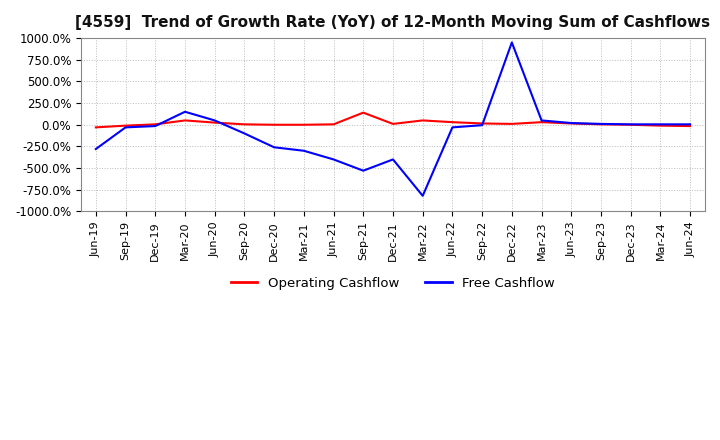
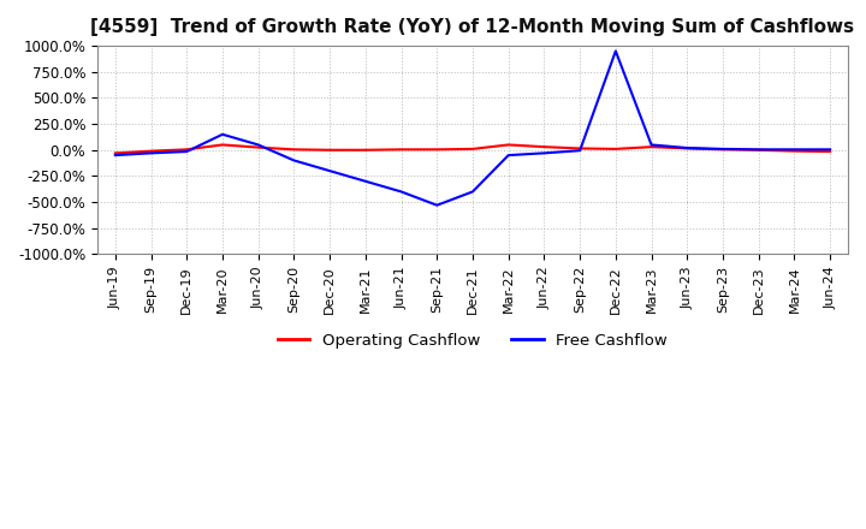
Free Cashflow/Jun-19: -280% -> -50%
Free Cashflow/Dec-20: -260% -> -200%
Operating Cashflow/Sep-21: 140% -> 0%
Free Cashflow/Mar-22: -820% -> -50%
